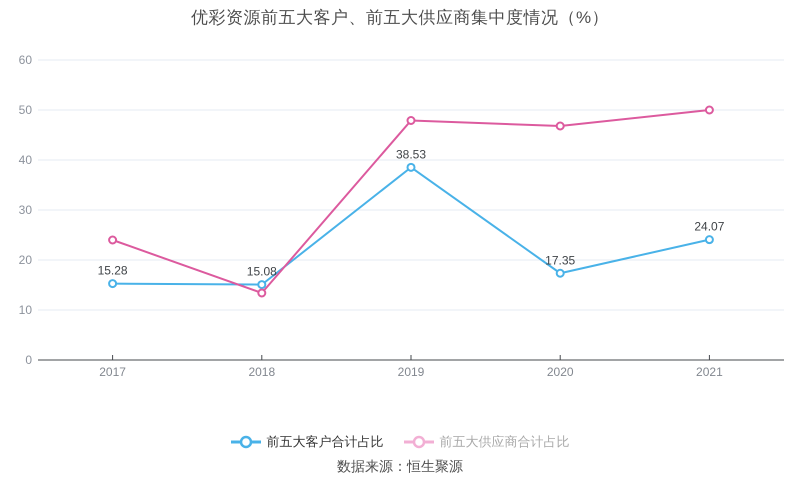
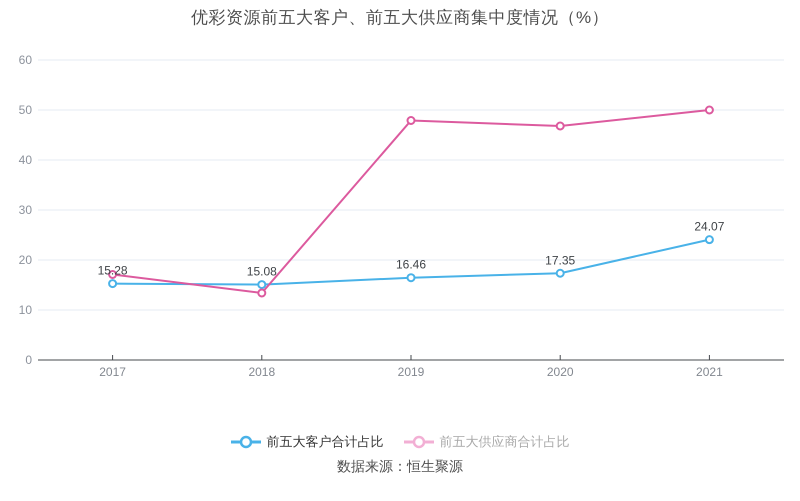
前五大供应商合计占比/2017: 24 -> 17
前五大客户合计占比/2019: 38.53 -> 16.46
